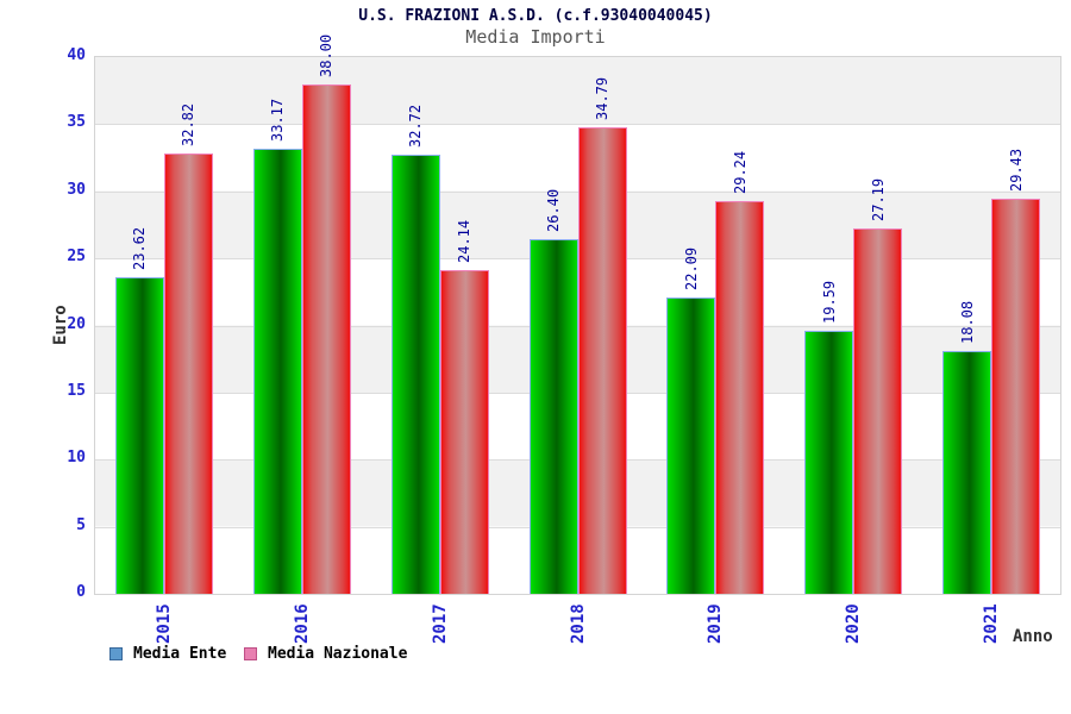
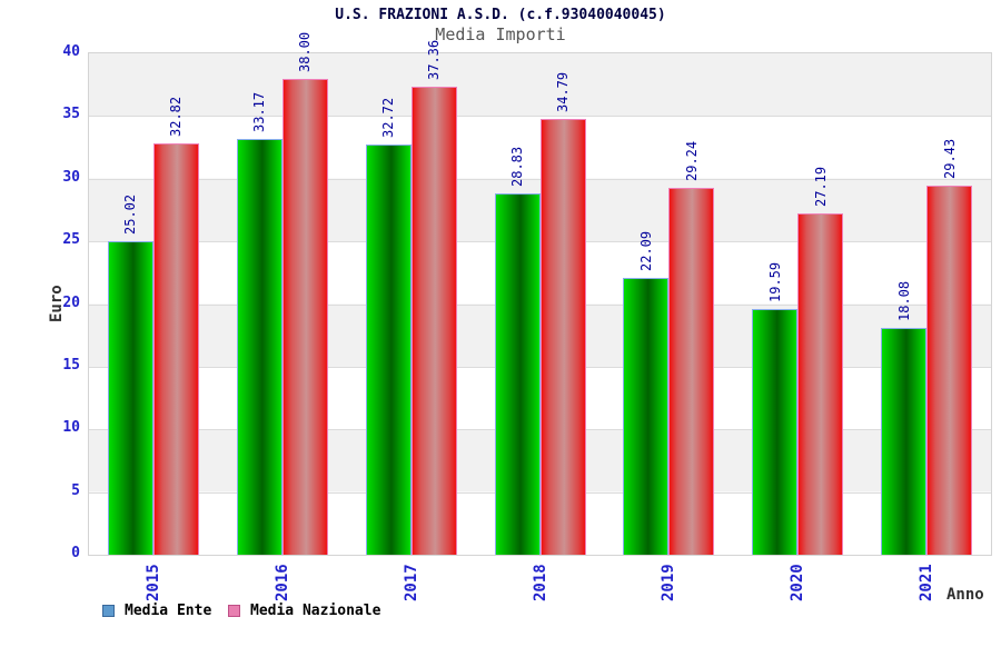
Media Ente/2015: 23.62 -> 25.02
Media Nazionale/2017: 24.14 -> 37.36
Media Ente/2018: 26.40 -> 28.83
